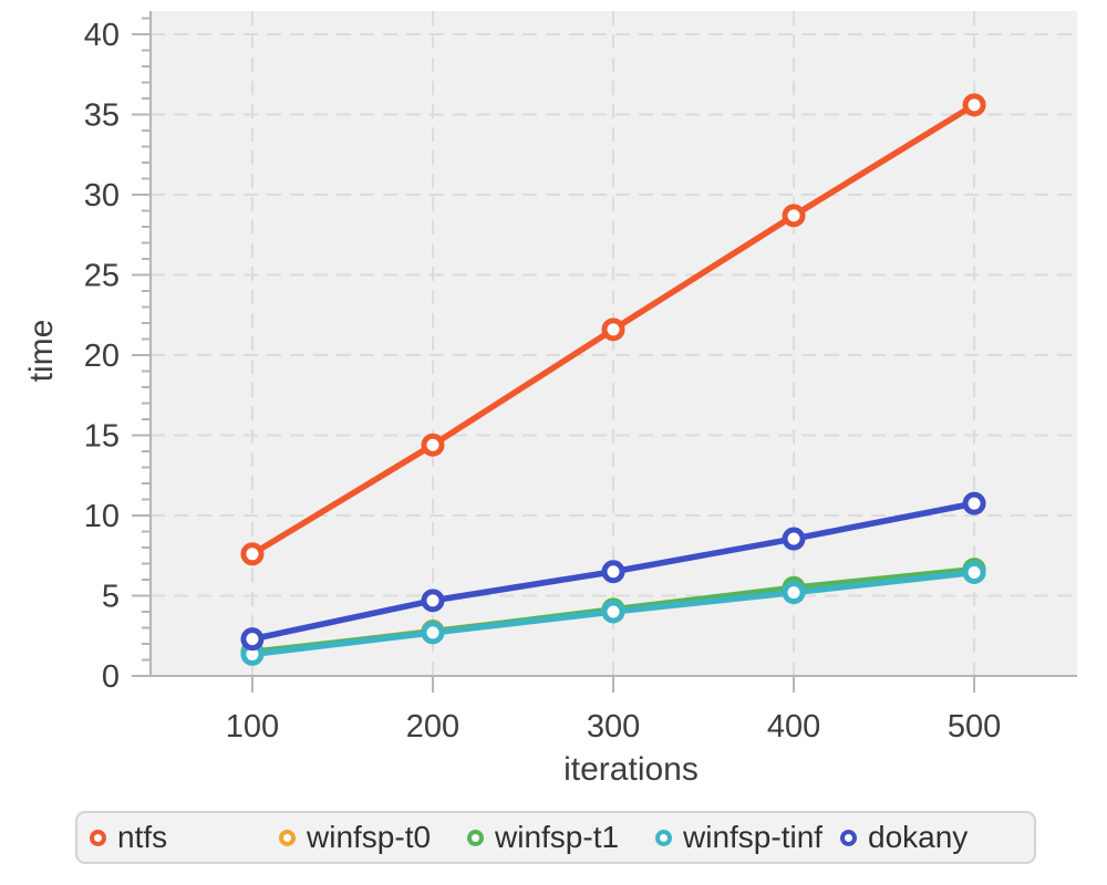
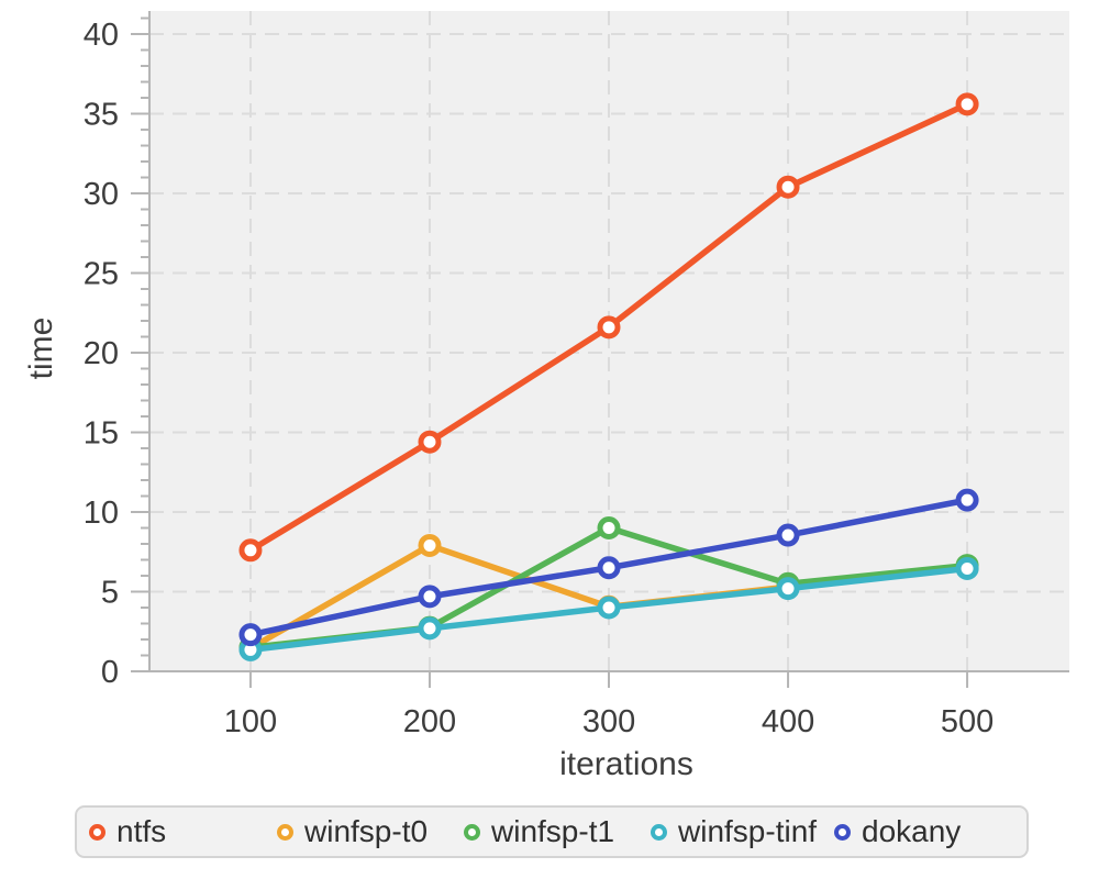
winfsp-t0/200: 2.8 -> 7.9
winfsp-t1/300: 4.2 -> 9.0
ntfs/400: 28.7 -> 30.4
